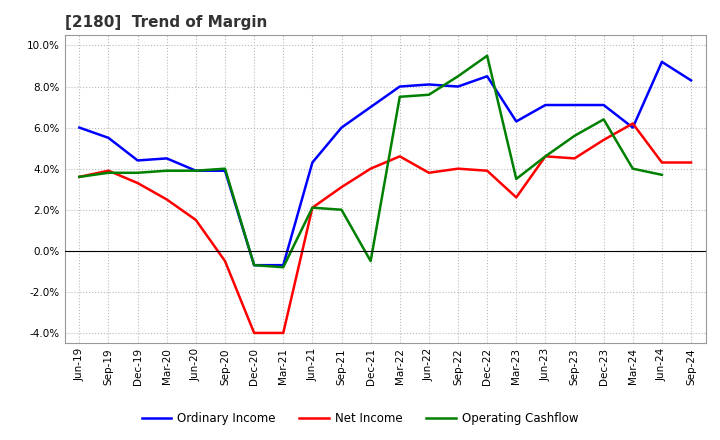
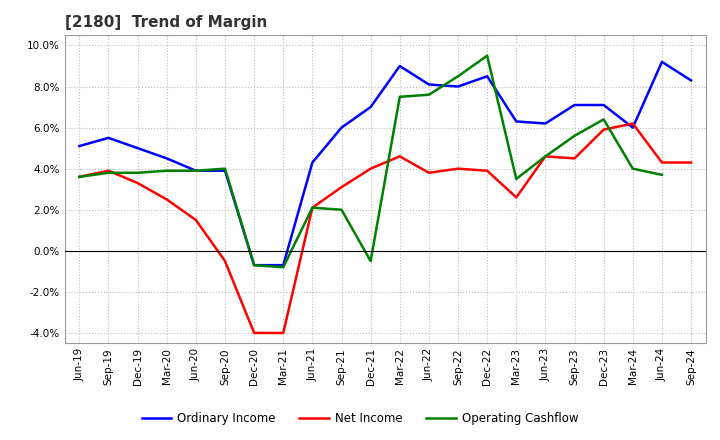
Ordinary Income/Jun-19: 6.0% -> 5.1%
Ordinary Income/Dec-19: 4.4% -> 5.0%
Ordinary Income/Mar-22: 8.0% -> 9.0%
Ordinary Income/Jun-23: 7.1% -> 6.2%
Net Income/Dec-23: 5.4% -> 5.9%
